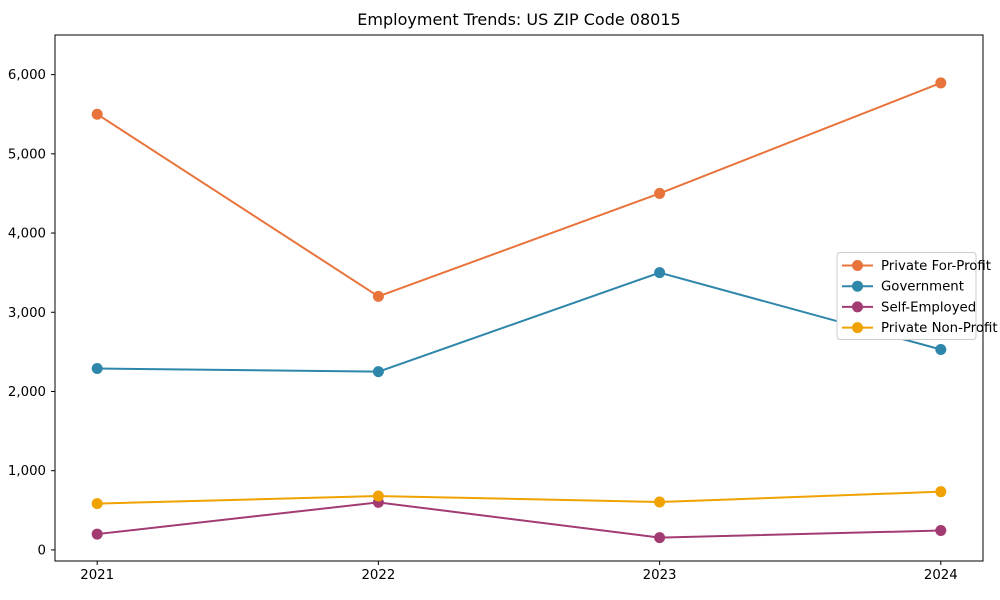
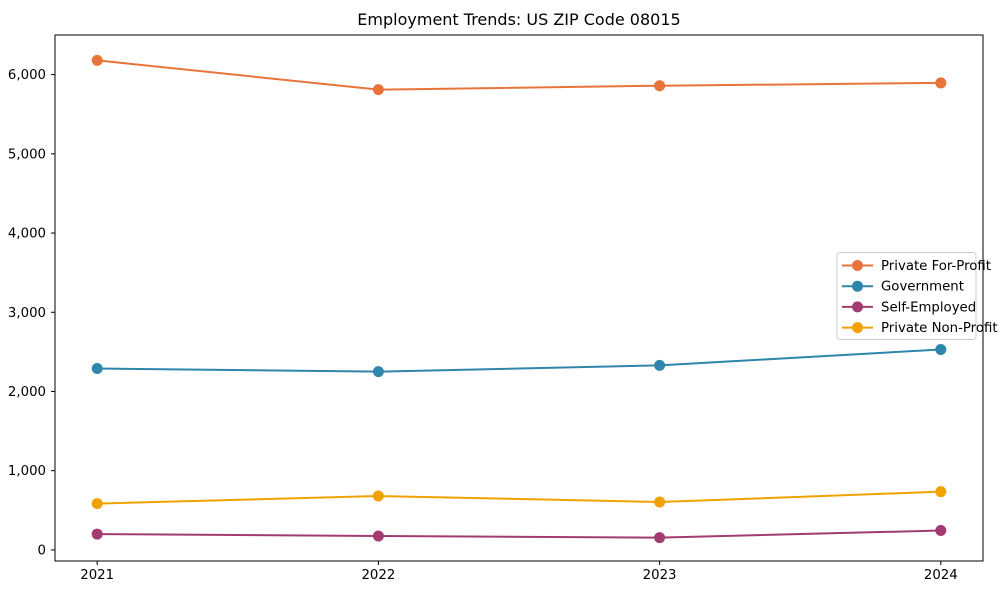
Private For-Profit/2021: 5500 -> 6200
Private For-Profit/2022: 3200 -> 5800
Self-Employed/2022: 600 -> 200
Private For-Profit/2023: 4500 -> 5900
Government/2023: 3500 -> 2300
